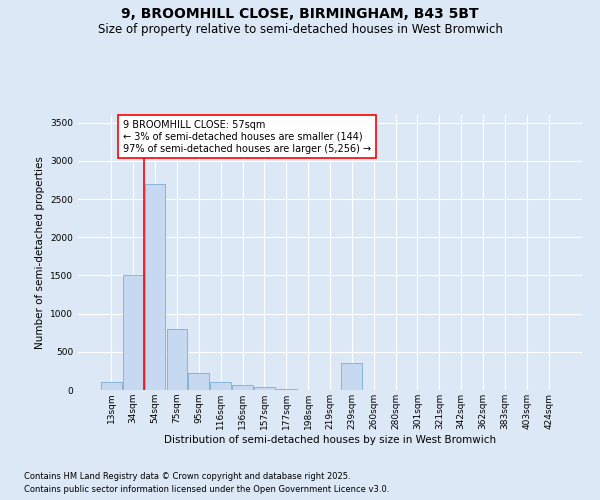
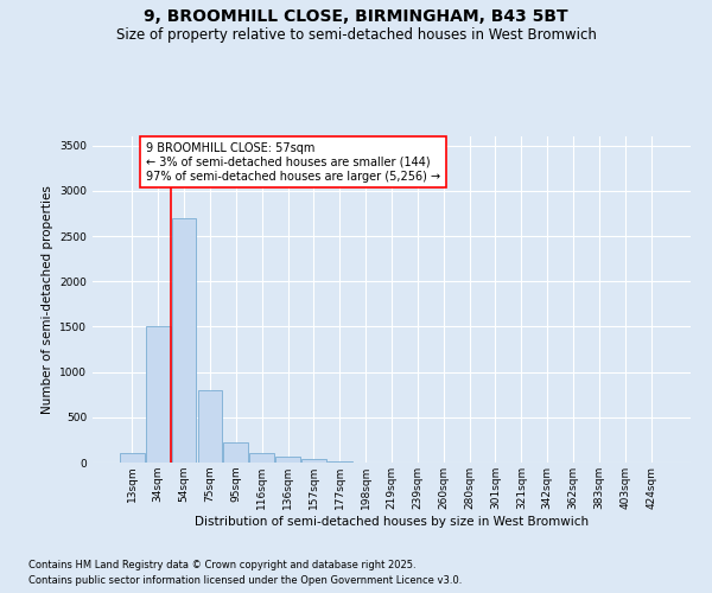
239sqm: 360 -> 0
